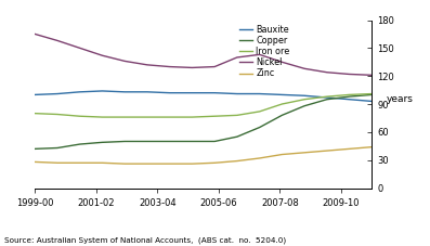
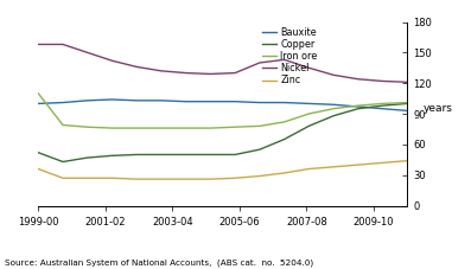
Copper/1999-00: 42 -> 52
Iron ore/1999-00: 80 -> 110
Nickel/1999-00: 165 -> 158
Zinc/1999-00: 28 -> 36
